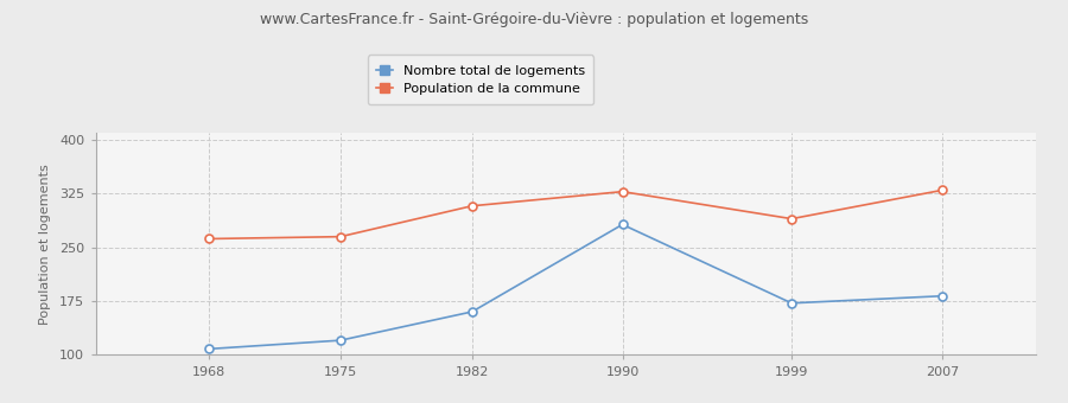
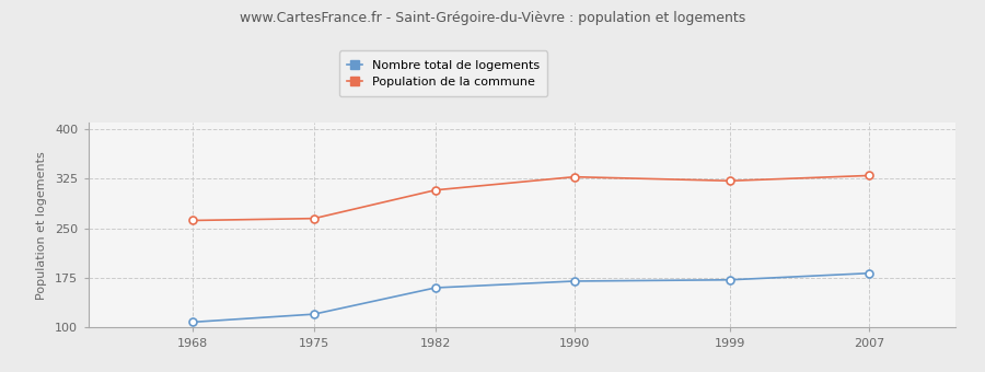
Nombre total de logements/1990: 282 -> 170
Population de la commune/1999: 290 -> 322
